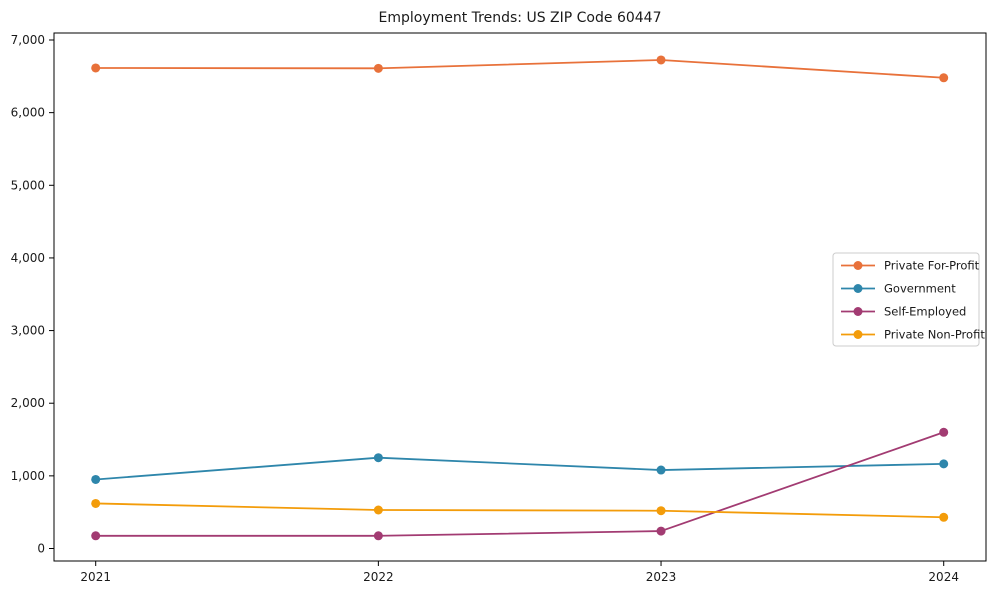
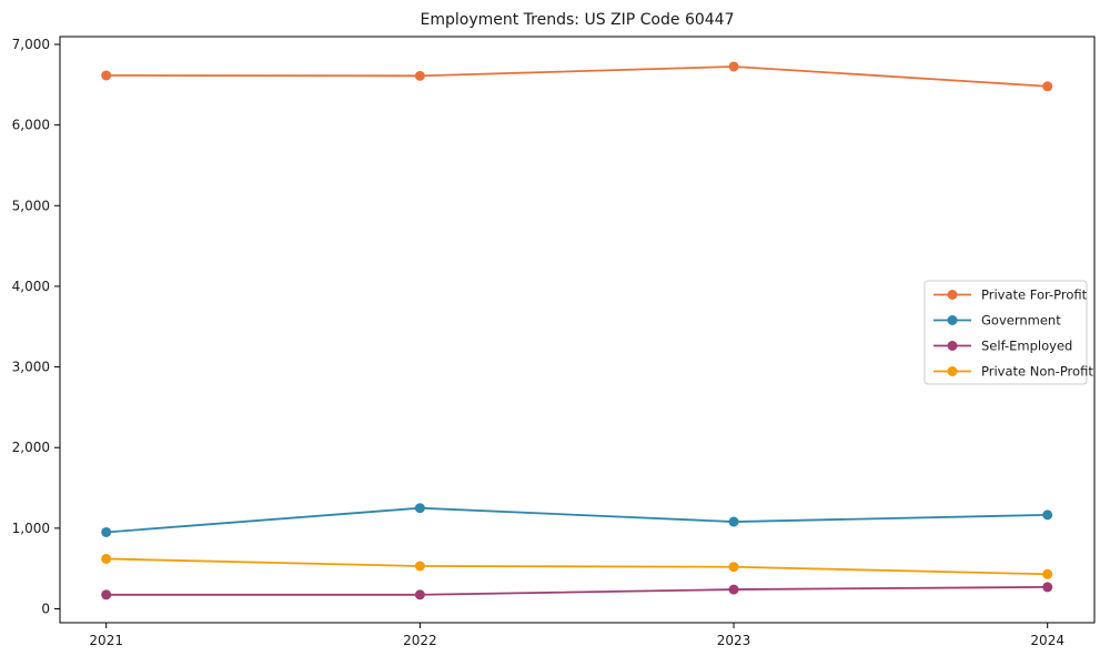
Self-Employed/2024: 1600 -> 300
